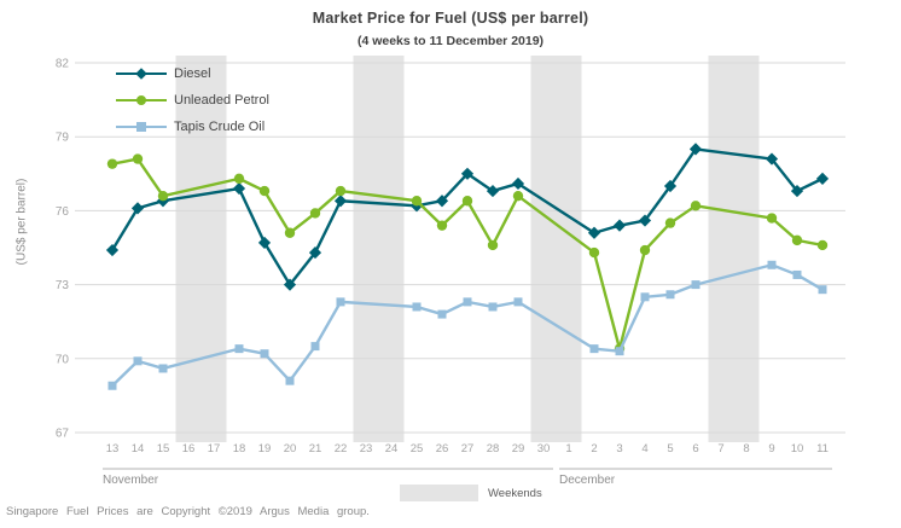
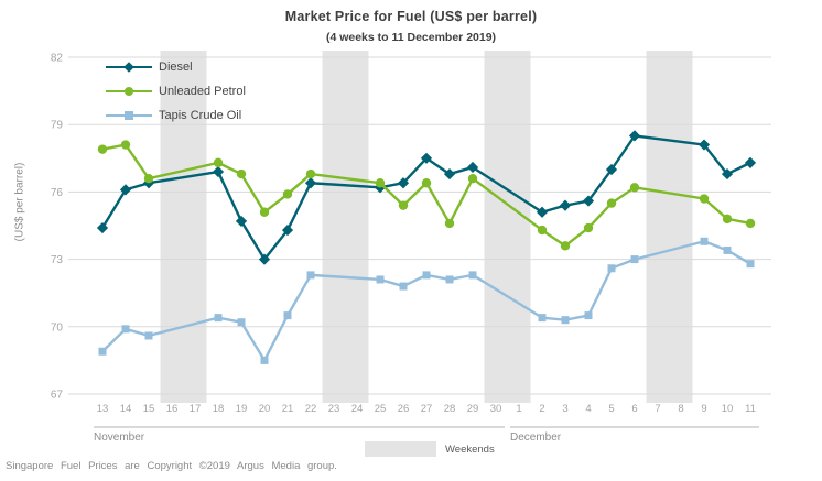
Tapis Crude Oil/20: 69.1 -> 68.5
Unleaded Petrol/3: 70.4 -> 73.6
Tapis Crude Oil/4: 72.5 -> 70.5
